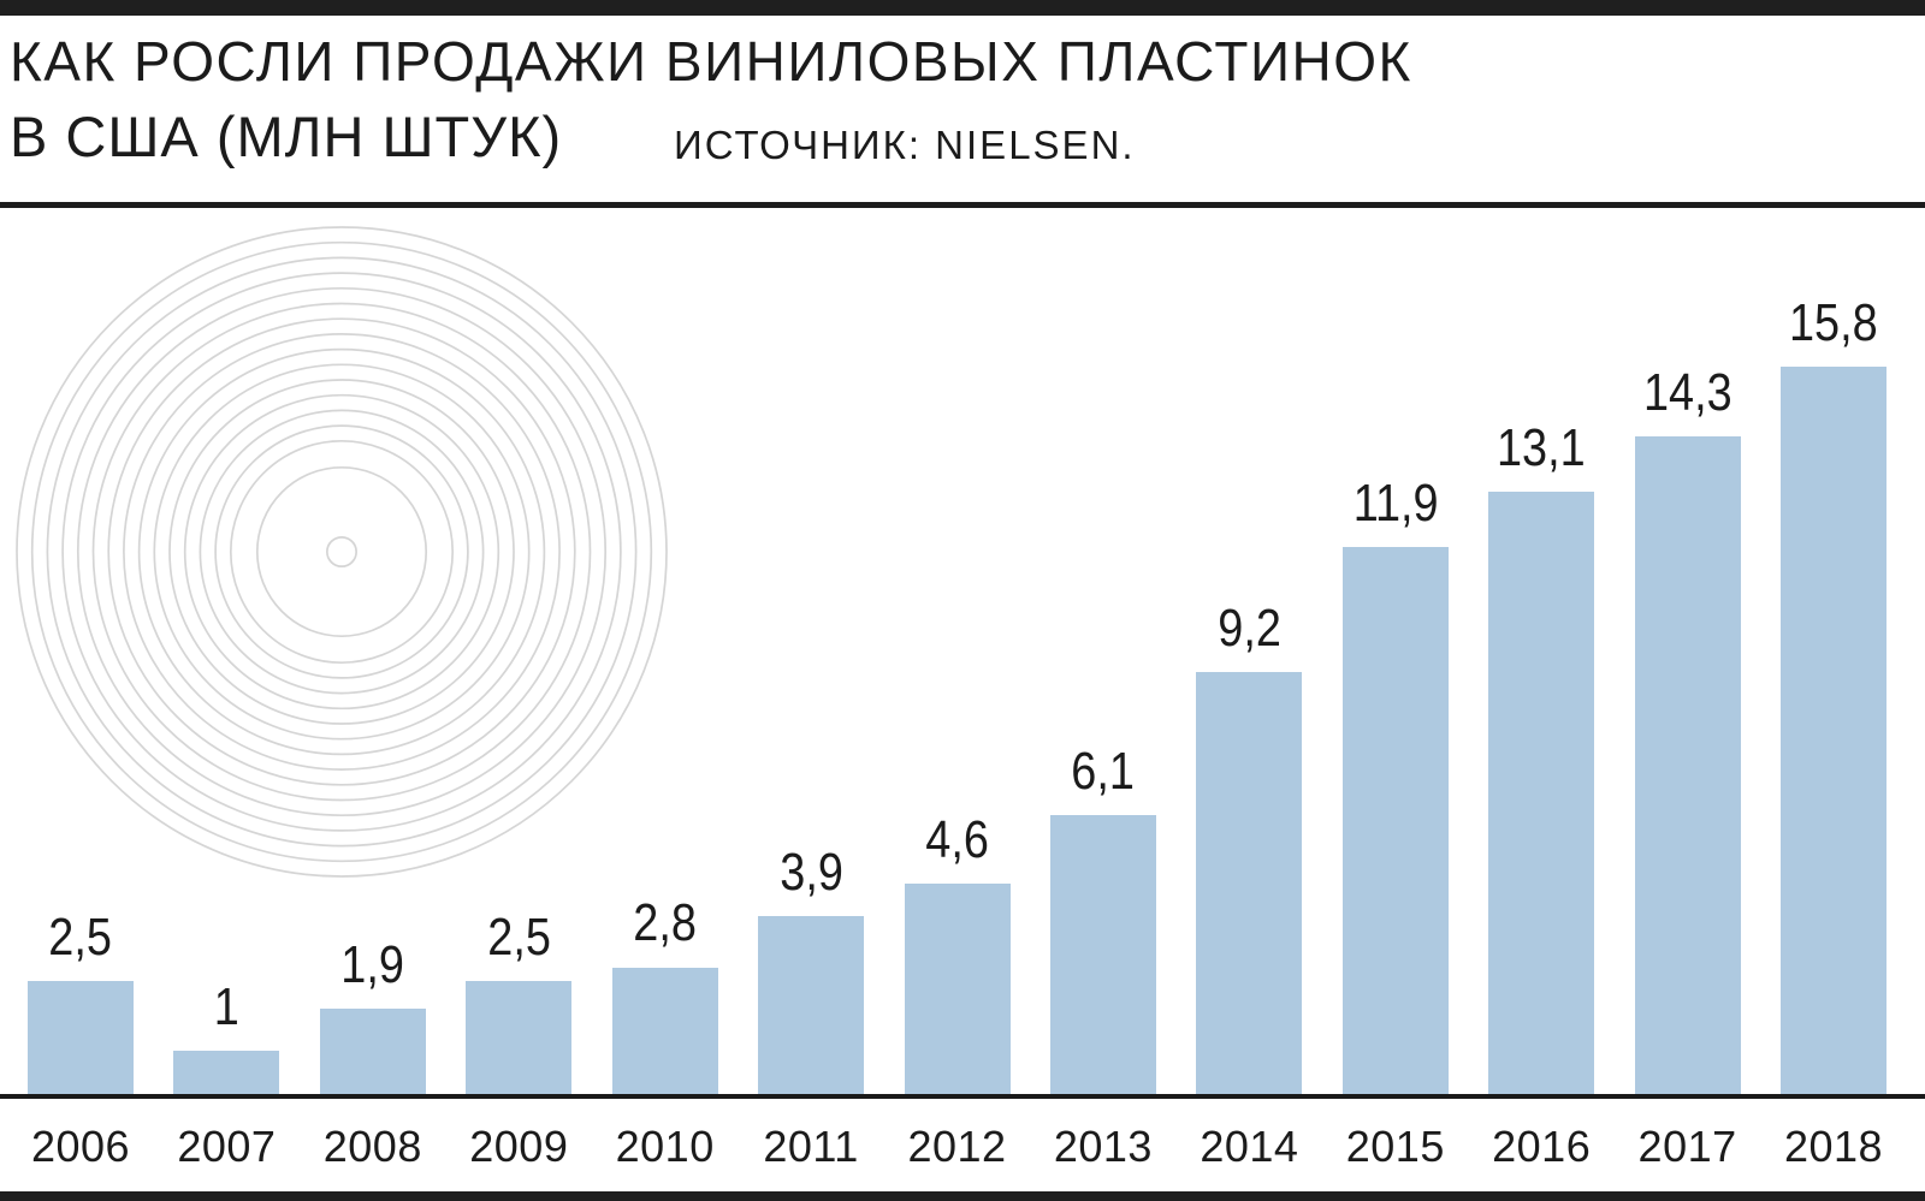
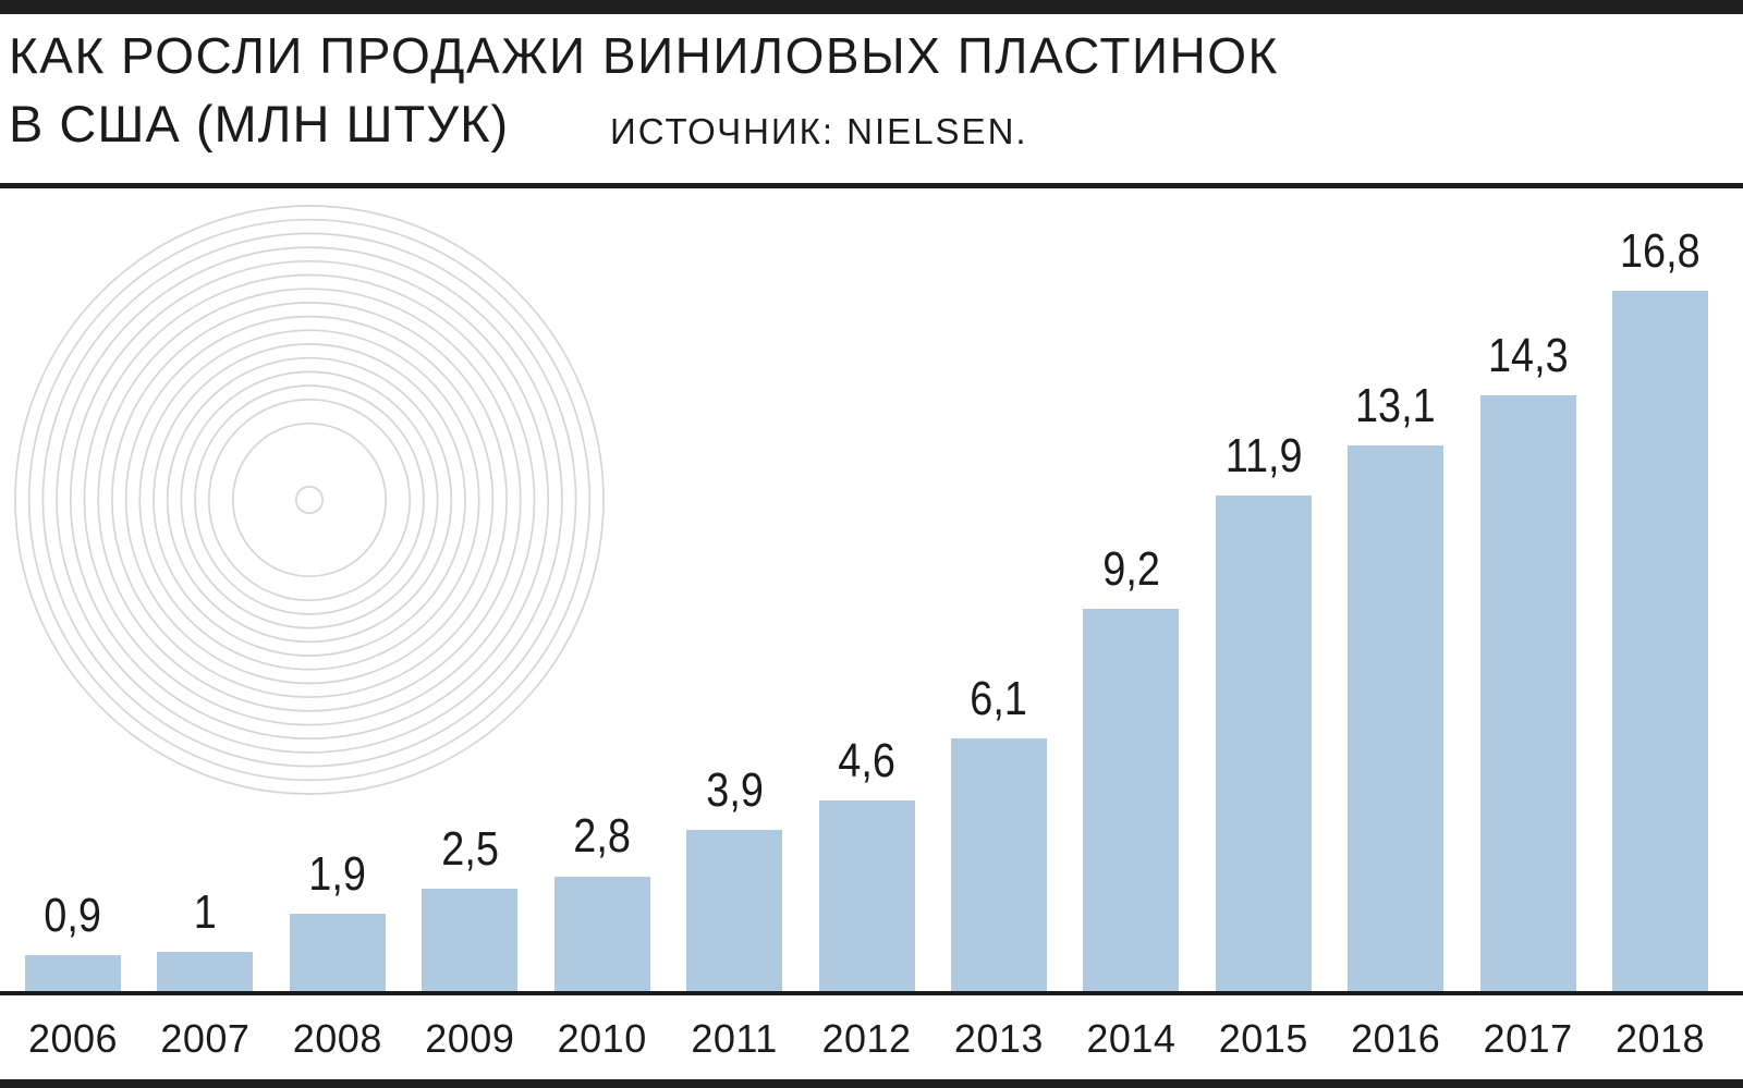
2006: 2,5 -> 0,9
2018: 15,8 -> 16,8
